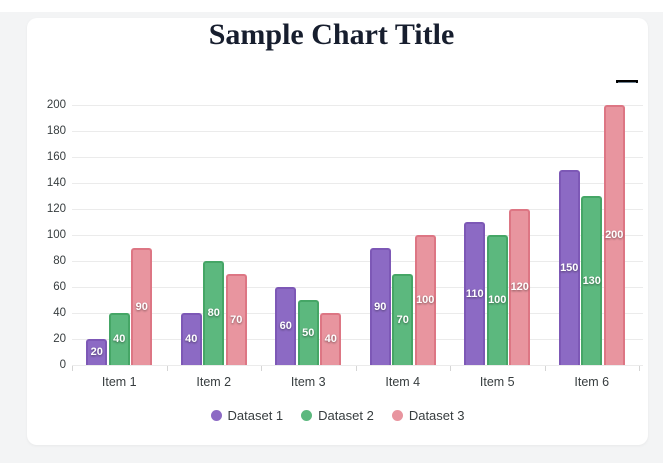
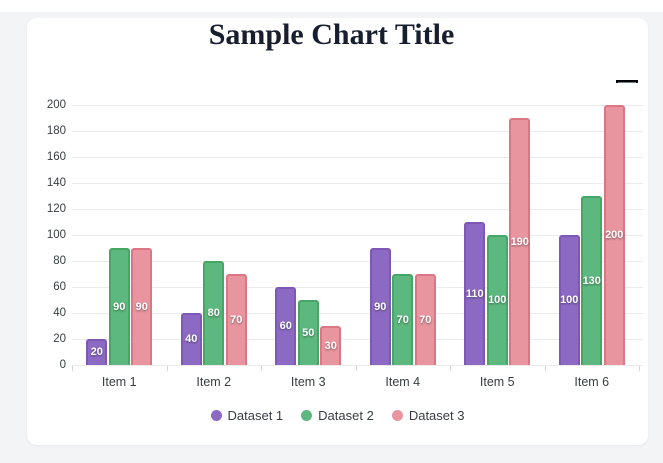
Dataset 2/Item 1: 40 -> 90
Dataset 3/Item 3: 40 -> 30
Dataset 3/Item 4: 100 -> 70
Dataset 3/Item 5: 120 -> 190
Dataset 1/Item 6: 150 -> 100
